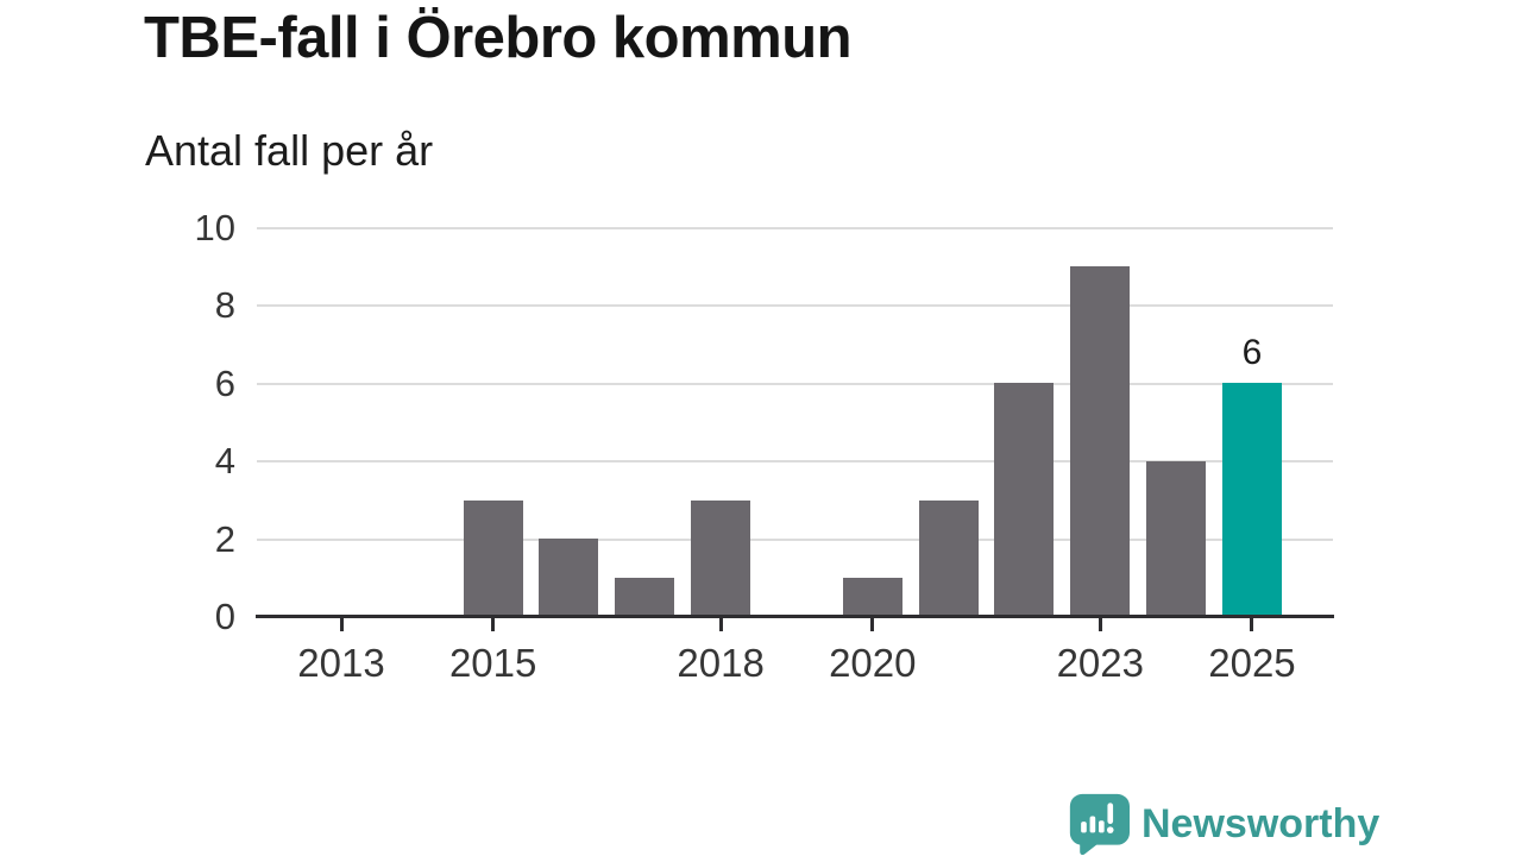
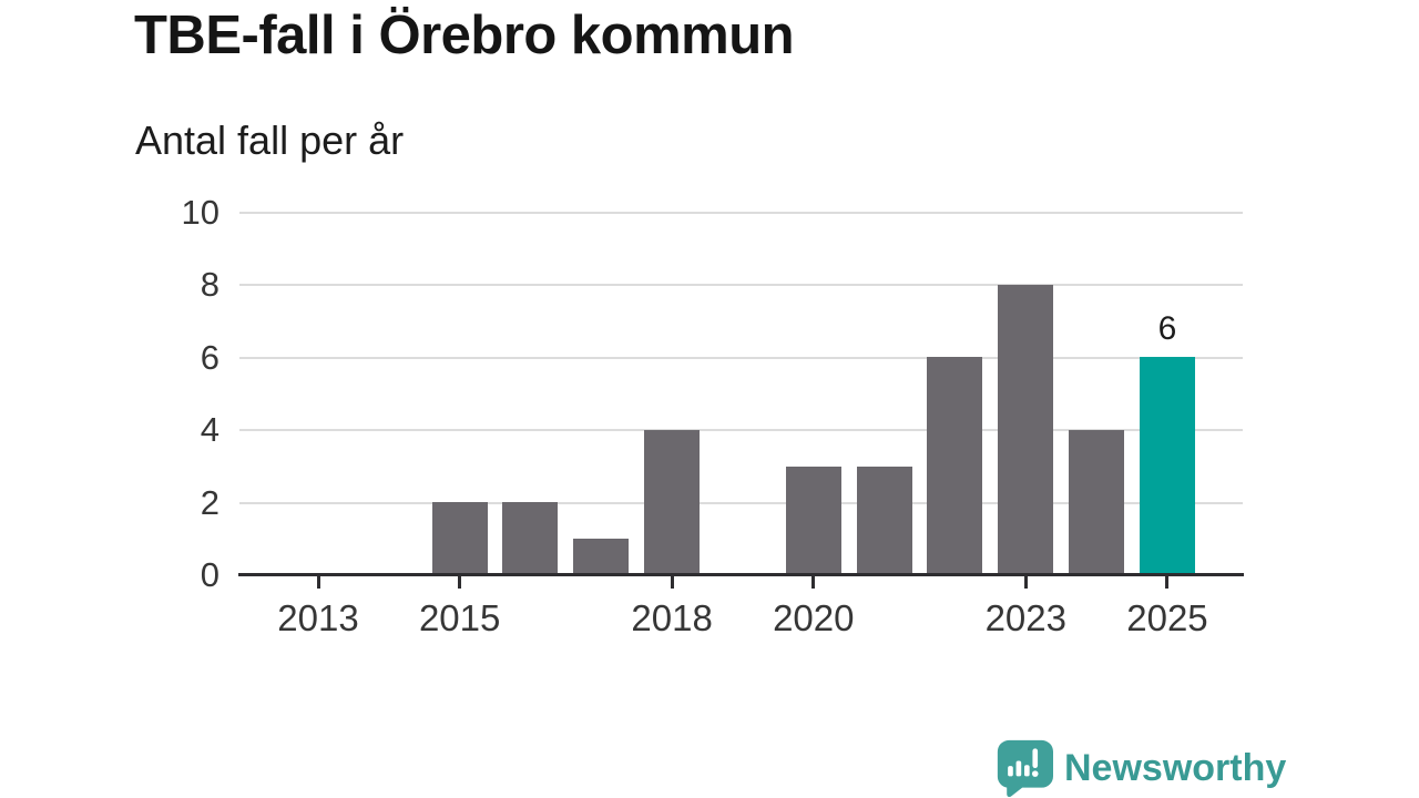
2015: 3 -> 2
2018: 3 -> 4
2020: 1 -> 3
2023: 9 -> 8
